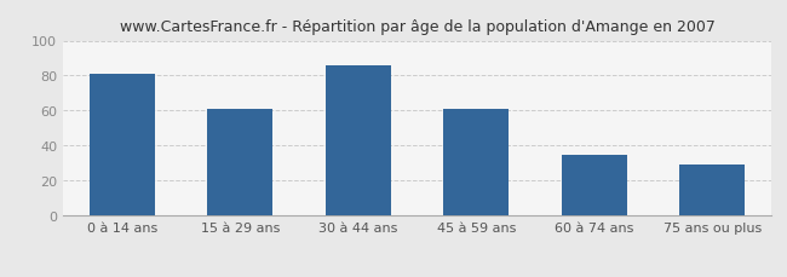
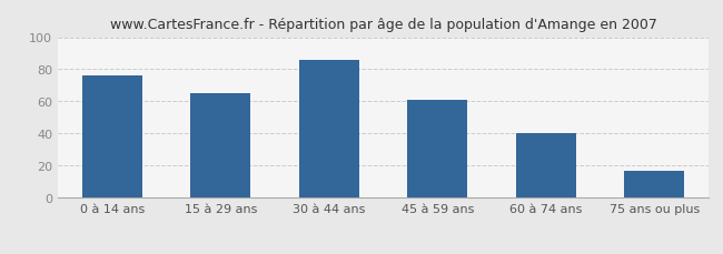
0 à 14 ans: 81 -> 76
15 à 29 ans: 61 -> 65
60 à 74 ans: 35 -> 40
75 ans ou plus: 29 -> 17
